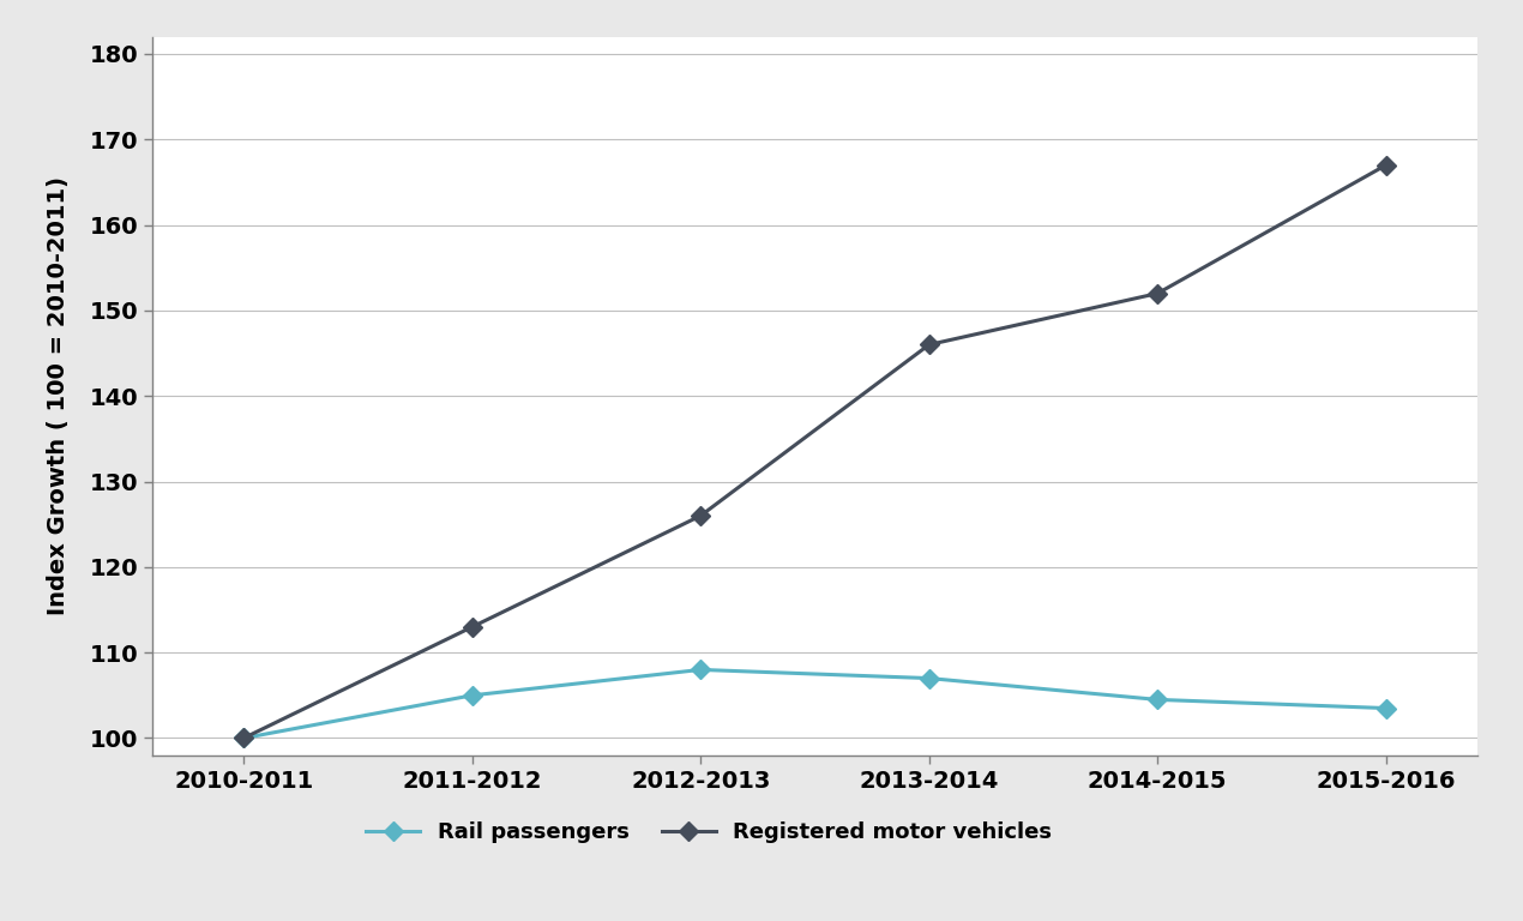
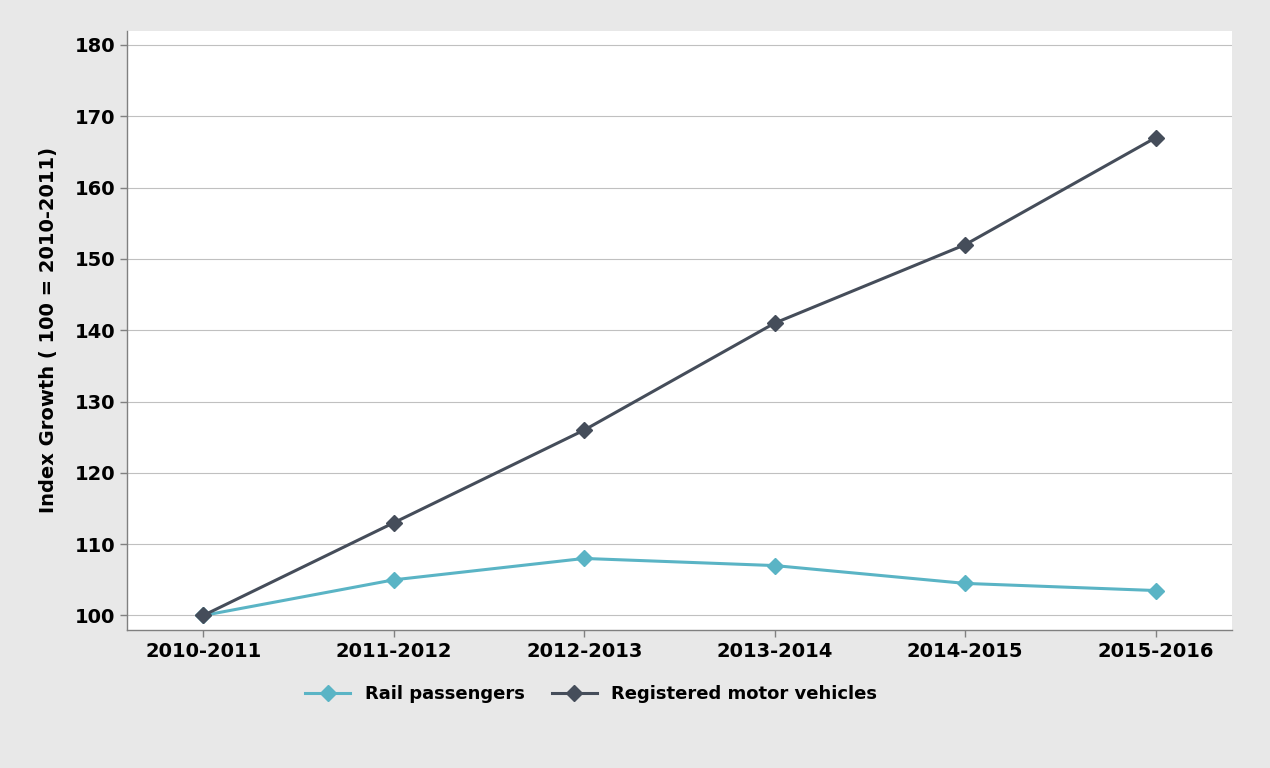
Registered motor vehicles/2013-2014: 146 -> 141
